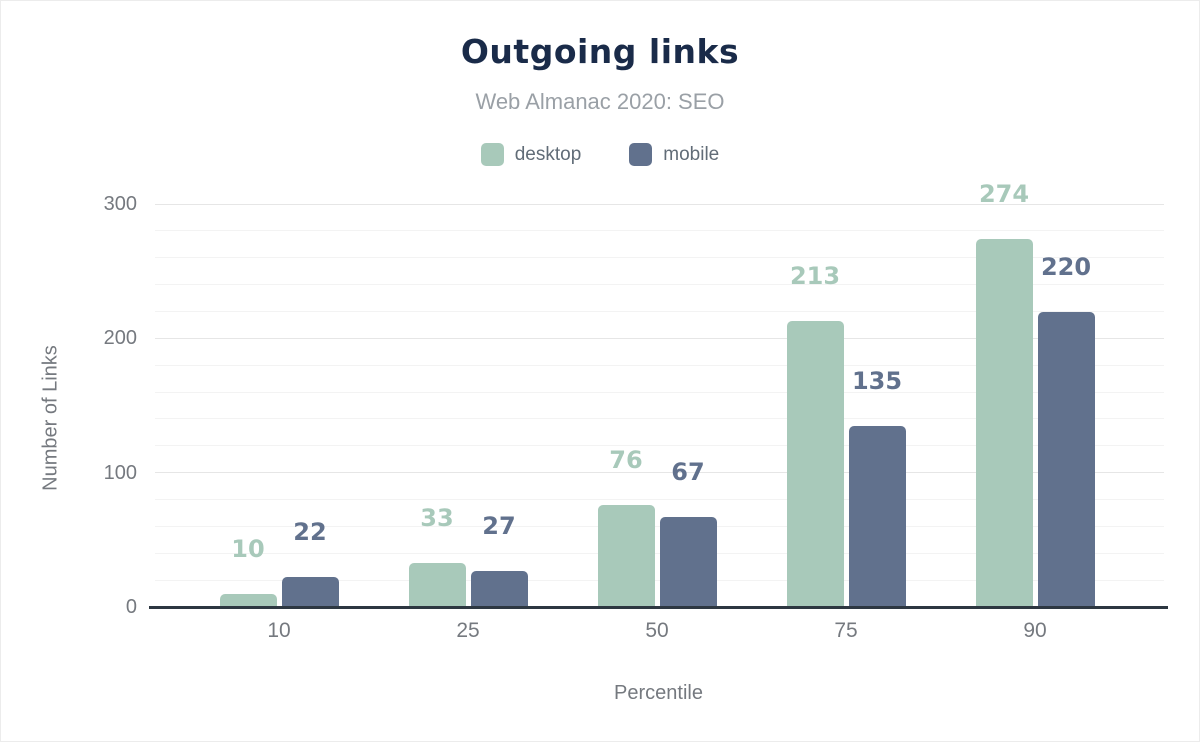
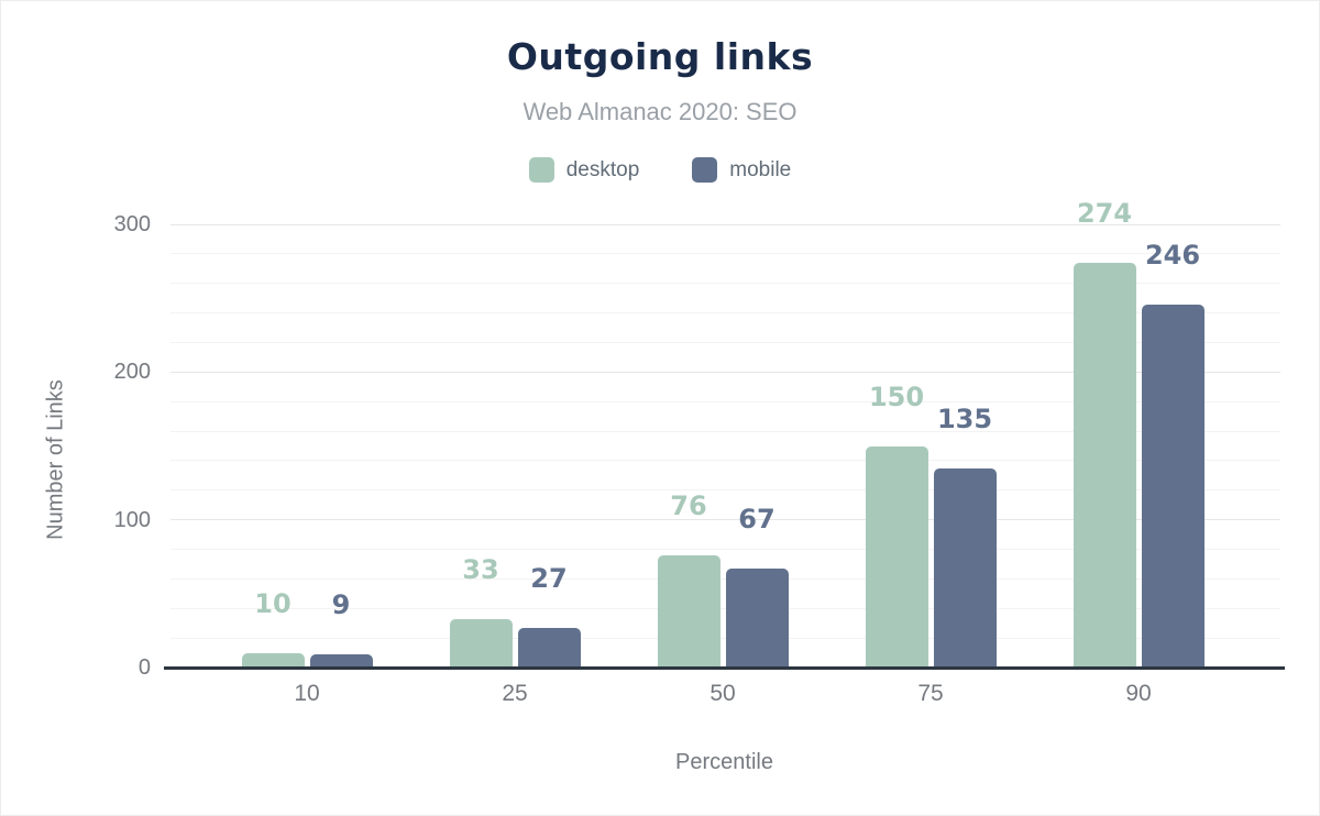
mobile/10: 22 -> 9
desktop/75: 213 -> 150
mobile/90: 220 -> 246
